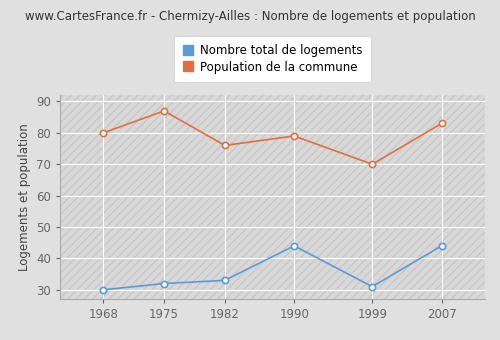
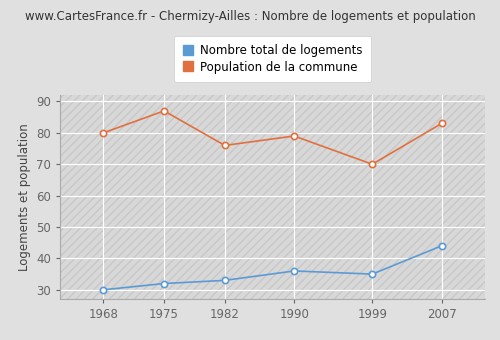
Nombre total de logements/1990: 44 -> 36
Nombre total de logements/1999: 31 -> 35
